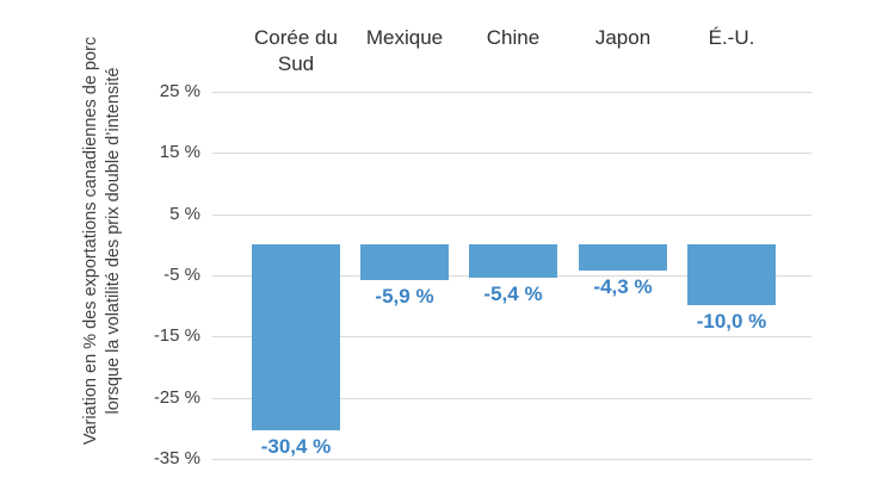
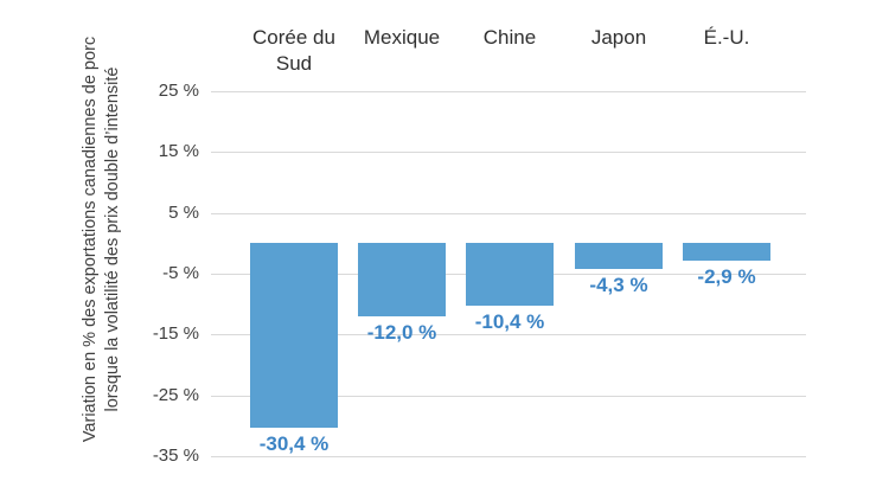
Mexique: -5,9 -> -12,0
Chine: -5,4 -> -10,4
É.-U.: -10,0 -> -2,9
